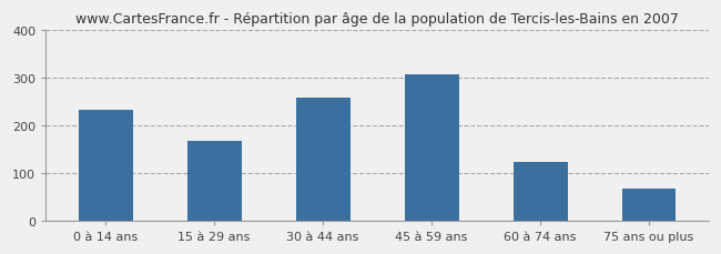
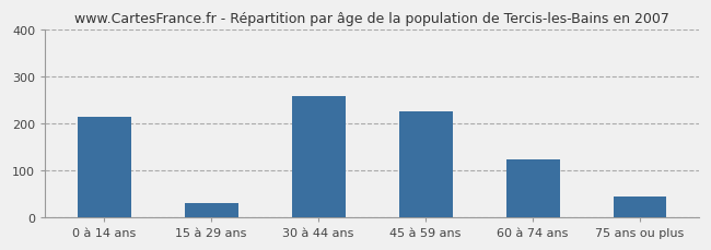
0 à 14 ans: 232 -> 215
15 à 29 ans: 168 -> 30
45 à 59 ans: 308 -> 225
75 ans ou plus: 68 -> 45
